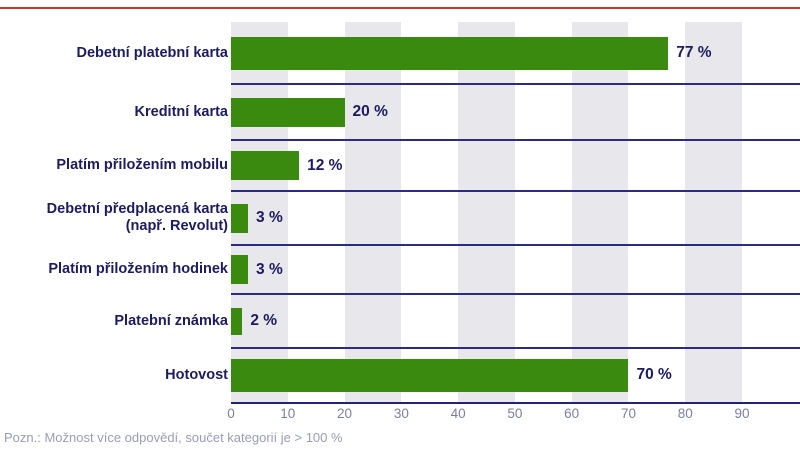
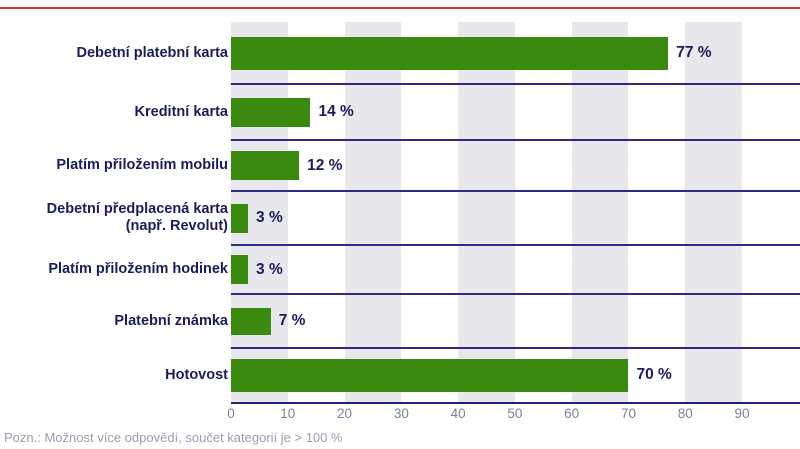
Kreditní karta: 20 -> 14
Platební známka: 2 -> 7
